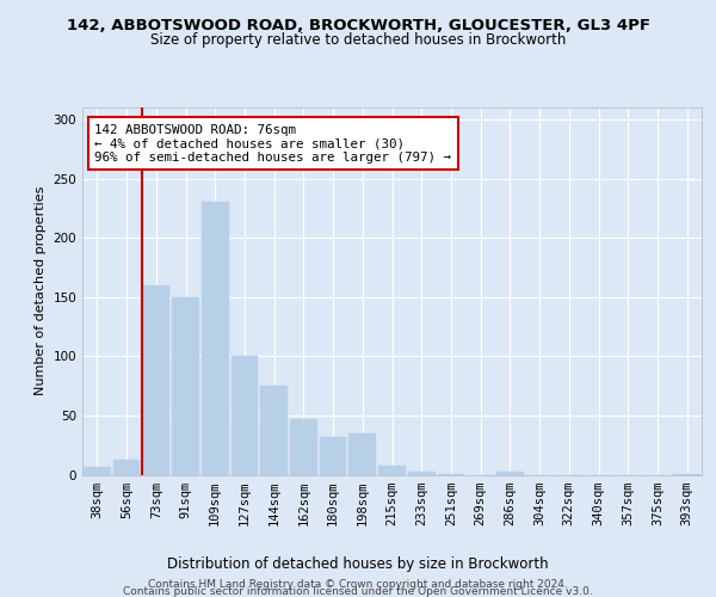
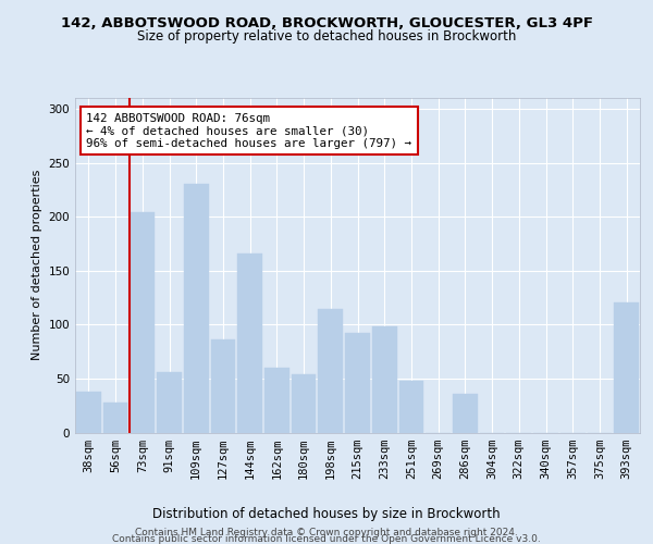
38sqm: 7 -> 38
56sqm: 13 -> 28
73sqm: 160 -> 204
91sqm: 150 -> 56
127sqm: 100 -> 86
144sqm: 75 -> 166
162sqm: 47 -> 60
180sqm: 32 -> 54
198sqm: 35 -> 114
215sqm: 8 -> 92
233sqm: 3 -> 98
251sqm: 1 -> 48
286sqm: 3 -> 36
393sqm: 1 -> 120
